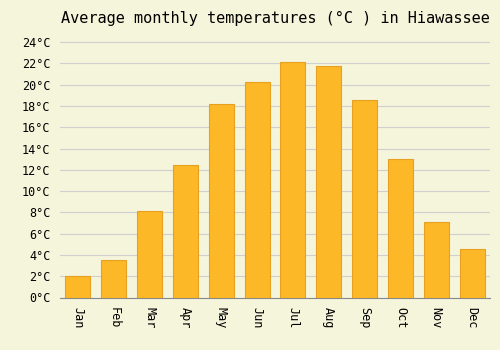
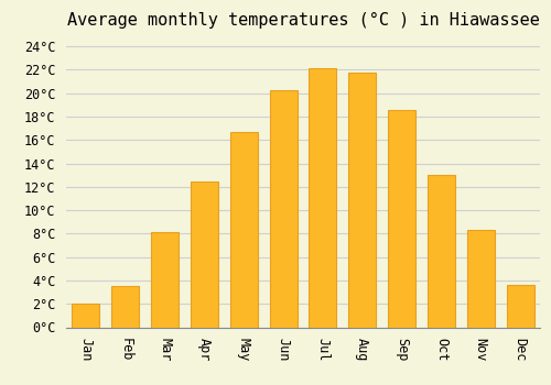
May: 18.2°C -> 16.7°C
Nov: 7.1°C -> 8.3°C
Dec: 4.6°C -> 3.6°C
